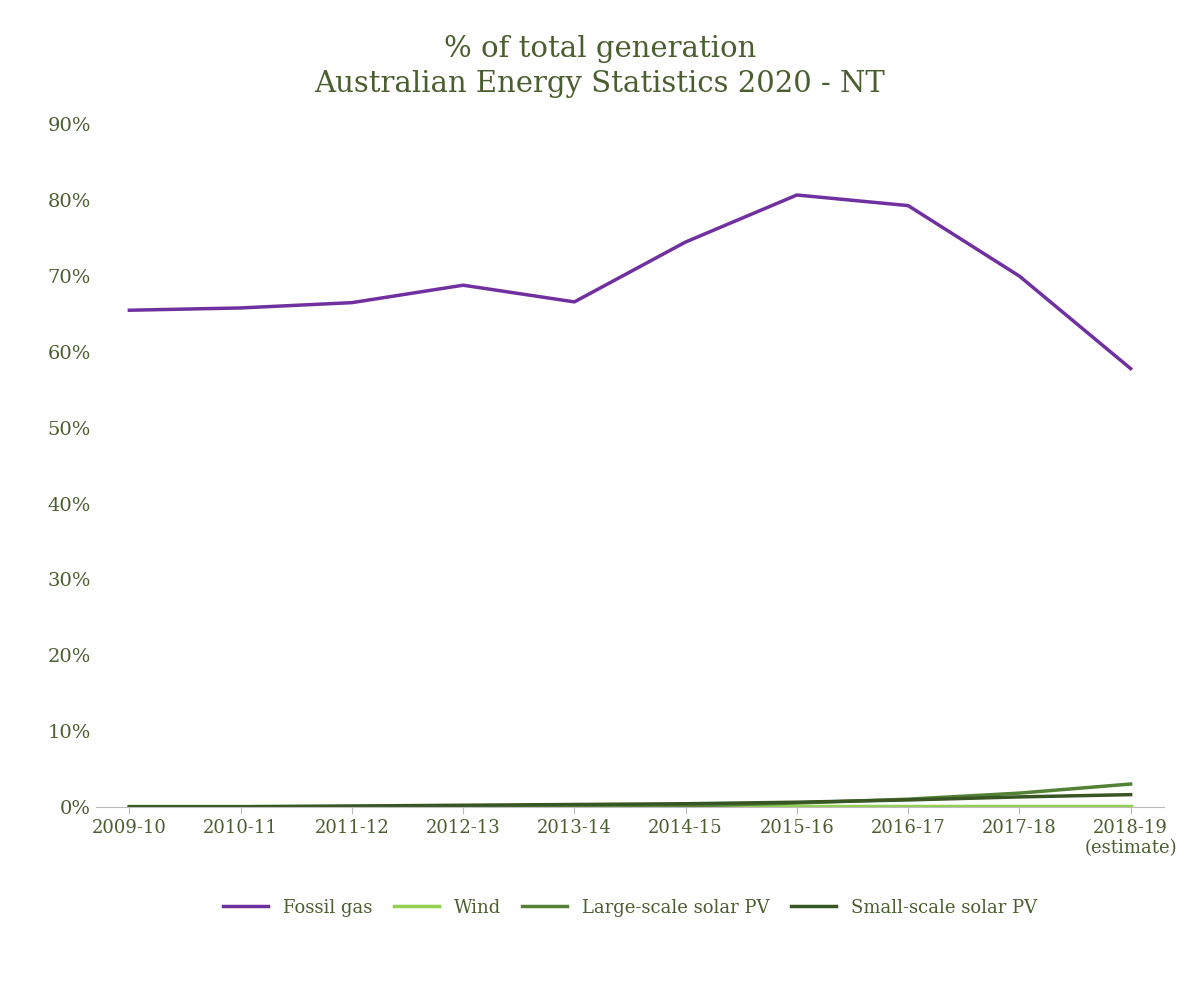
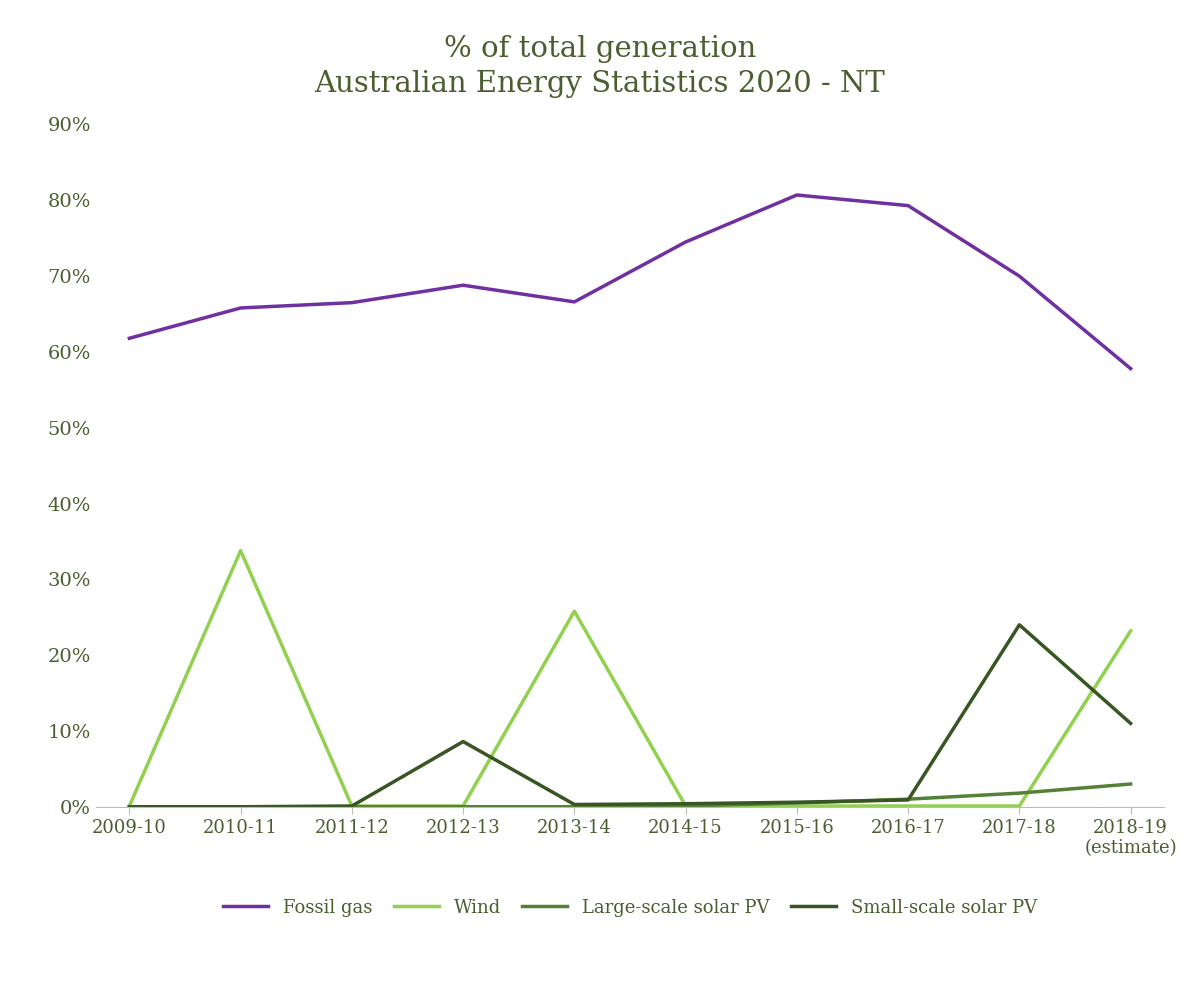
Fossil gas/2009-10: 65.5% -> 61.8%
Wind/2010-11: 0.1% -> 33.8%
Small-scale solar PV/2012-13: 0.2% -> 8.6%
Wind/2013-14: 0.1% -> 25.8%
Small-scale solar PV/2017-18: 1.3% -> 24.0%
Wind/2018-19 (estimate): 0.1% -> 23.2%
Small-scale solar PV/2018-19 (estimate): 1.6% -> 11.0%
